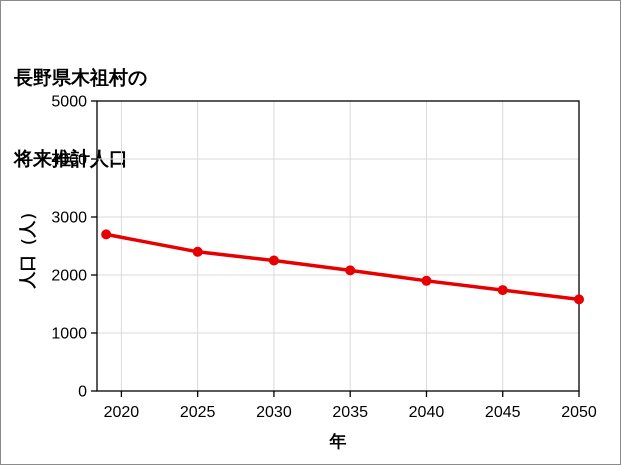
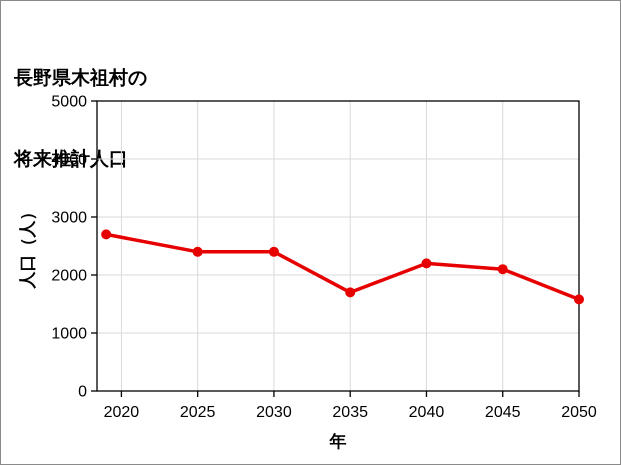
2030: 2200 -> 2400
2035: 2100 -> 1700
2040: 1900 -> 2200
2045: 1700 -> 2100
